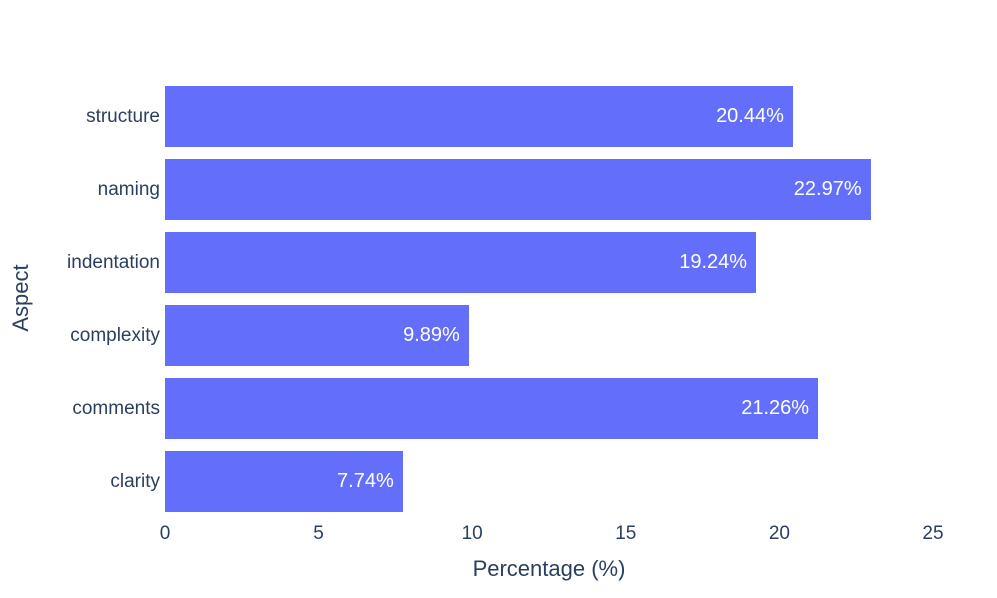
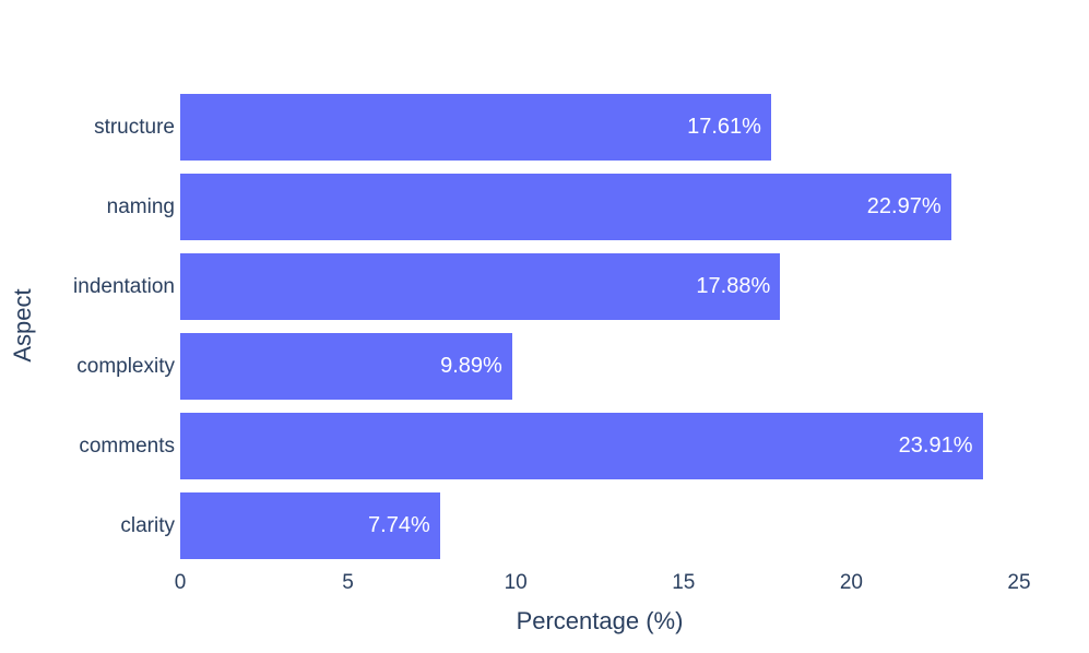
structure: 20.44% -> 17.61%
indentation: 19.24% -> 17.88%
comments: 21.26% -> 23.91%
